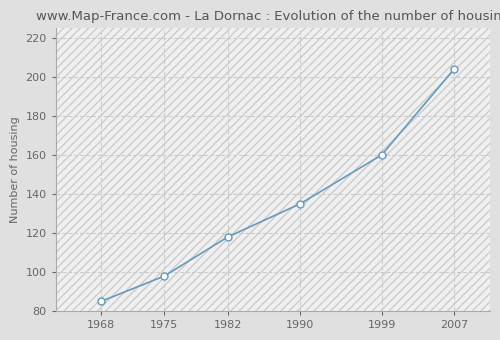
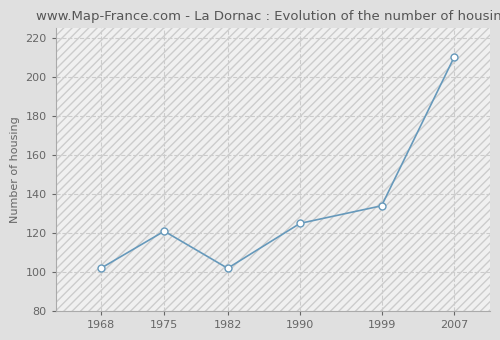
1968: 85 -> 102
1975: 98 -> 121
1982: 118 -> 102
1990: 135 -> 125
1999: 160 -> 134
2007: 204 -> 210
